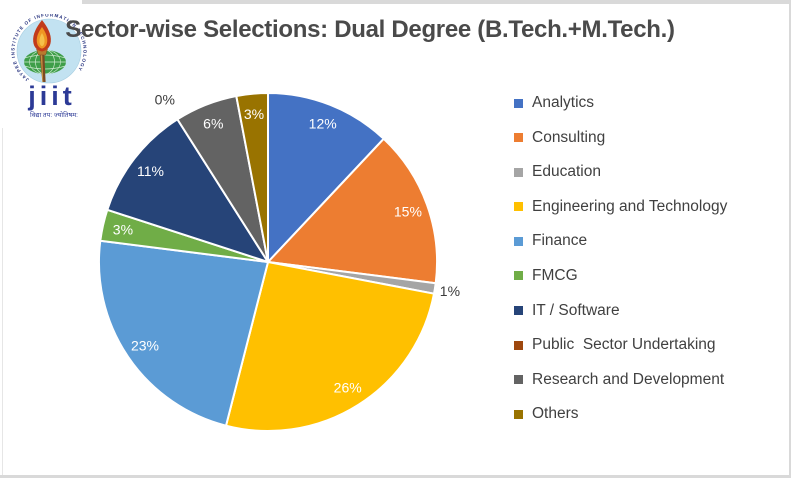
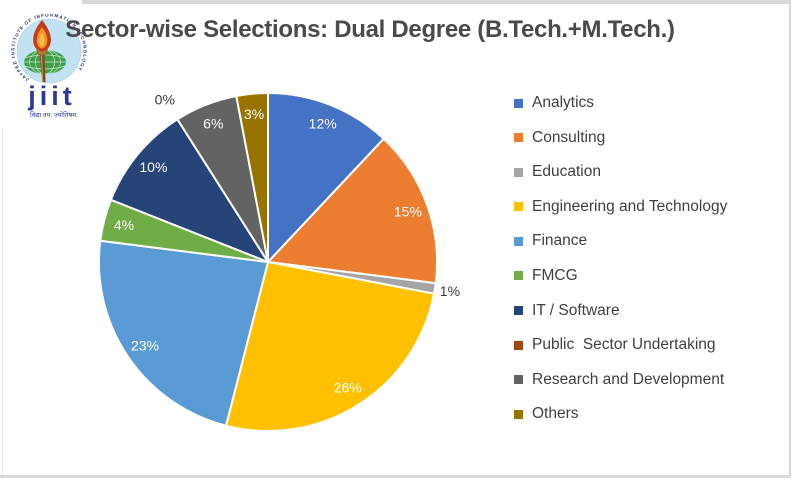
FMCG: 3% -> 4%
IT / Software: 11% -> 10%
